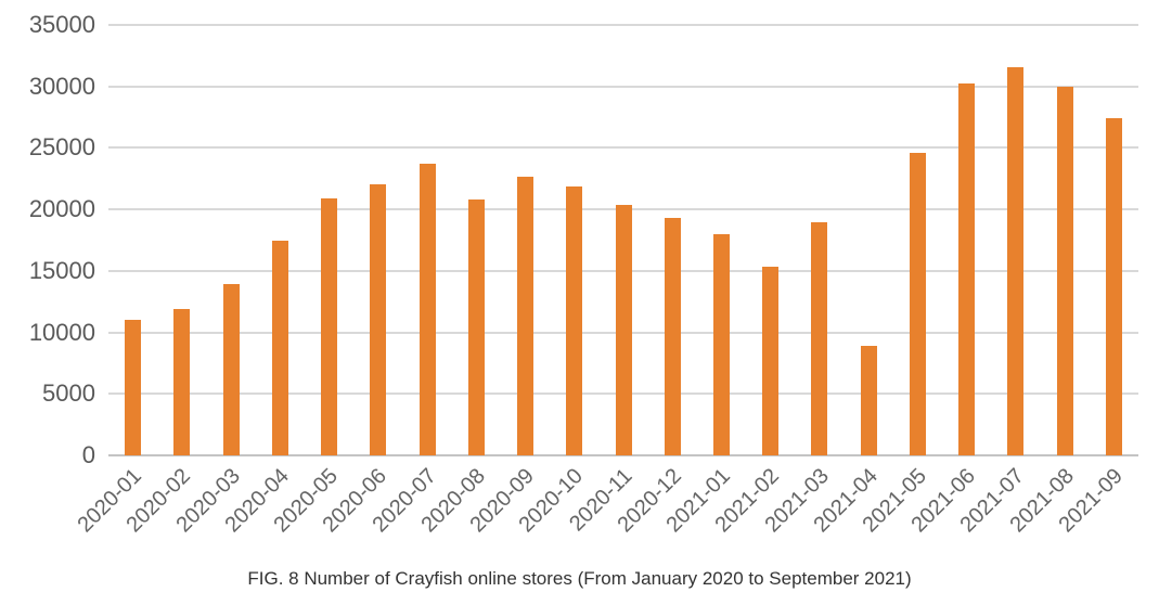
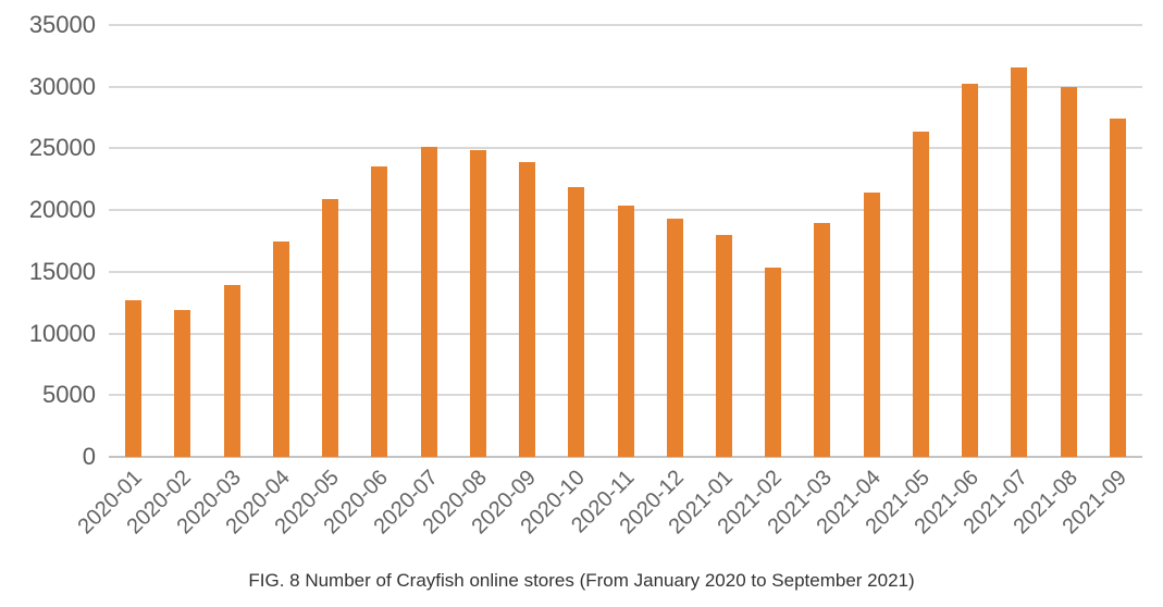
2020-01: 11000 -> 12700
2020-06: 22000 -> 23500
2020-07: 23700 -> 25100
2020-08: 20800 -> 24900
2020-09: 22700 -> 23900
2021-04: 8900 -> 21400
2021-05: 24600 -> 26400
